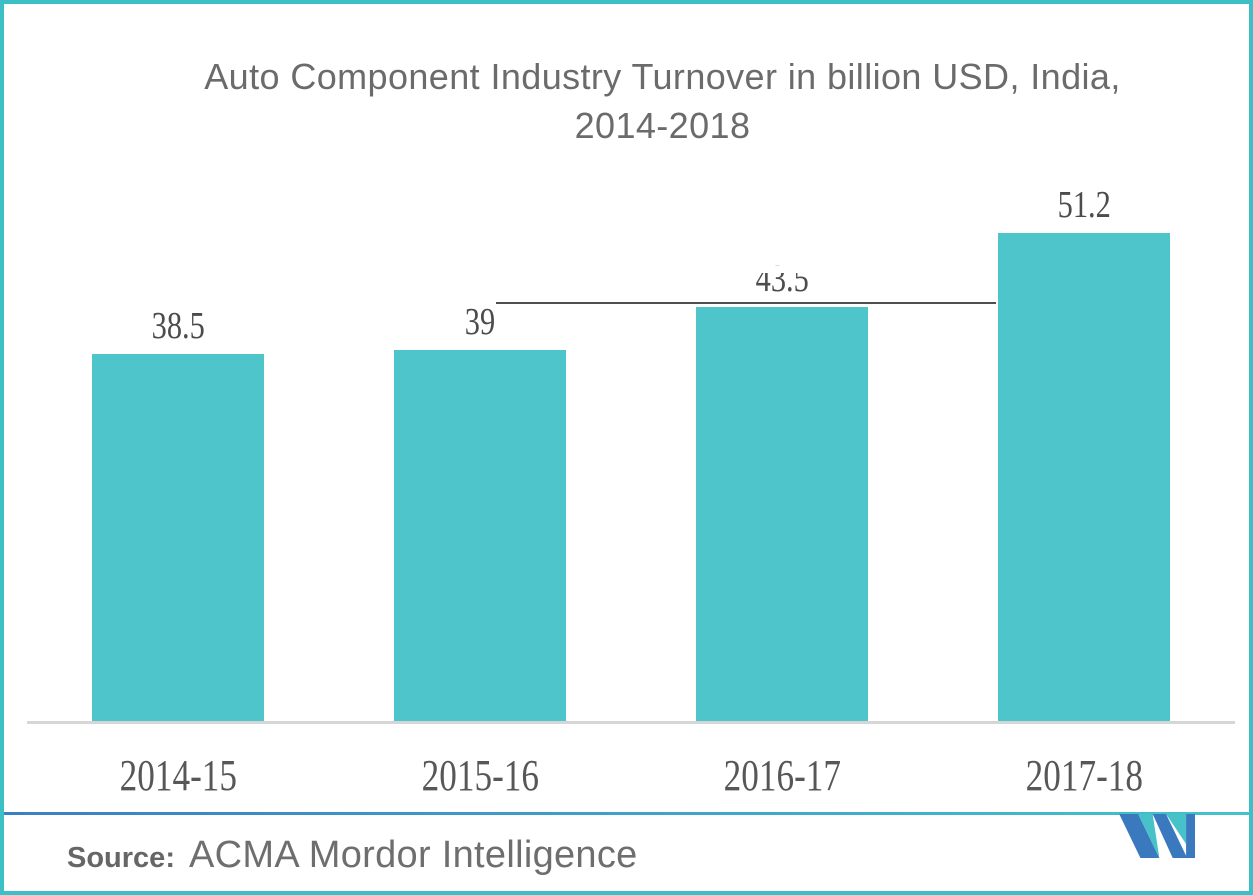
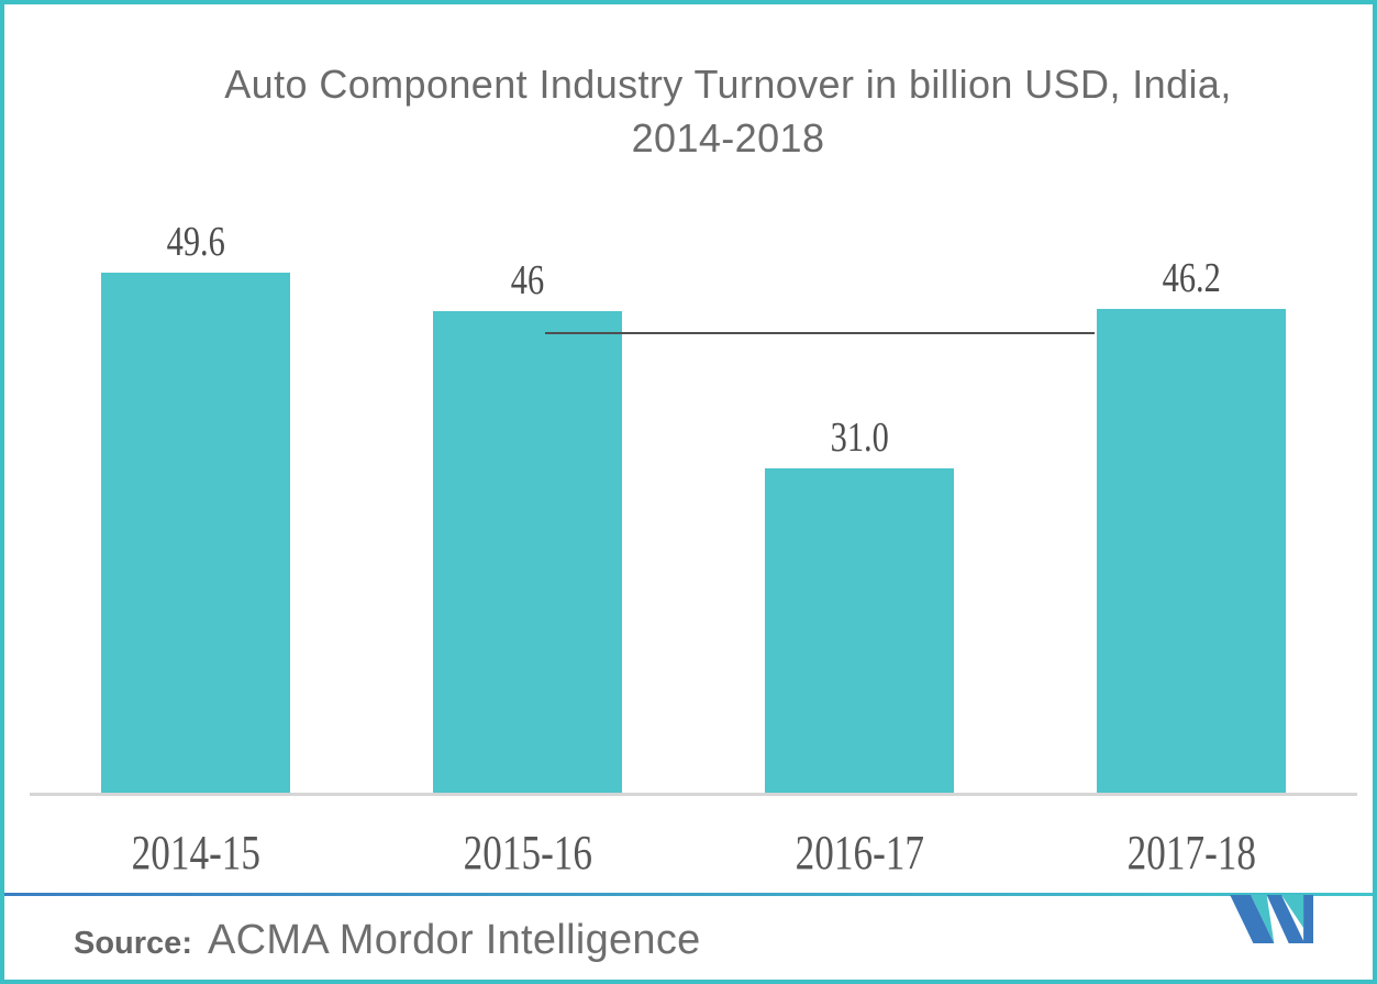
2014-15: 38.5 -> 49.6
2015-16: 39 -> 46
2016-17: 43.5 -> 31.0
2017-18: 51.2 -> 46.2
